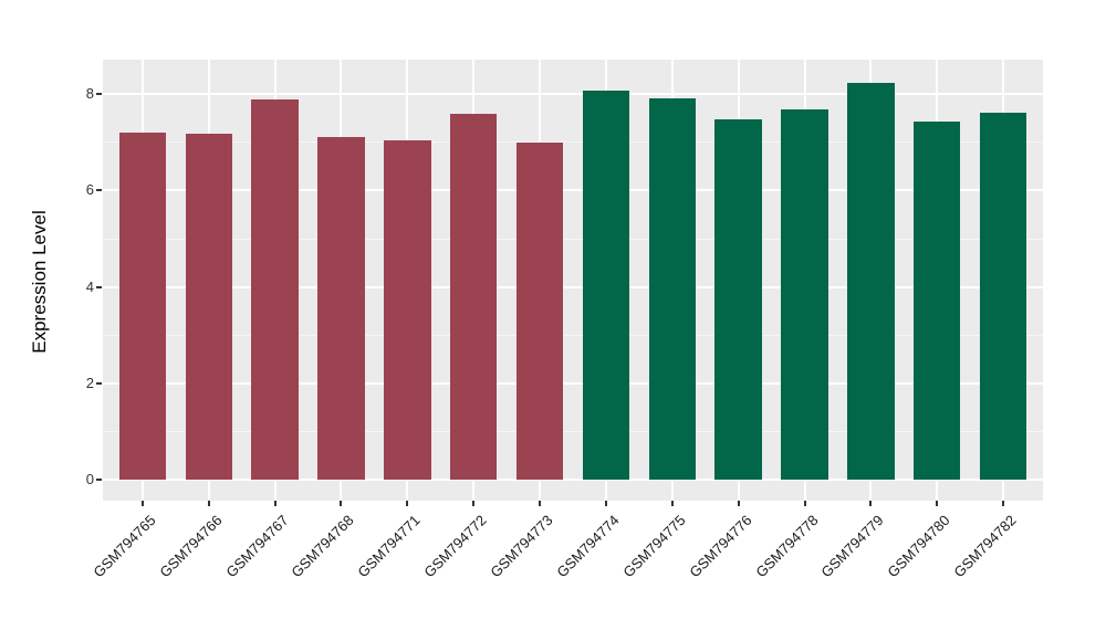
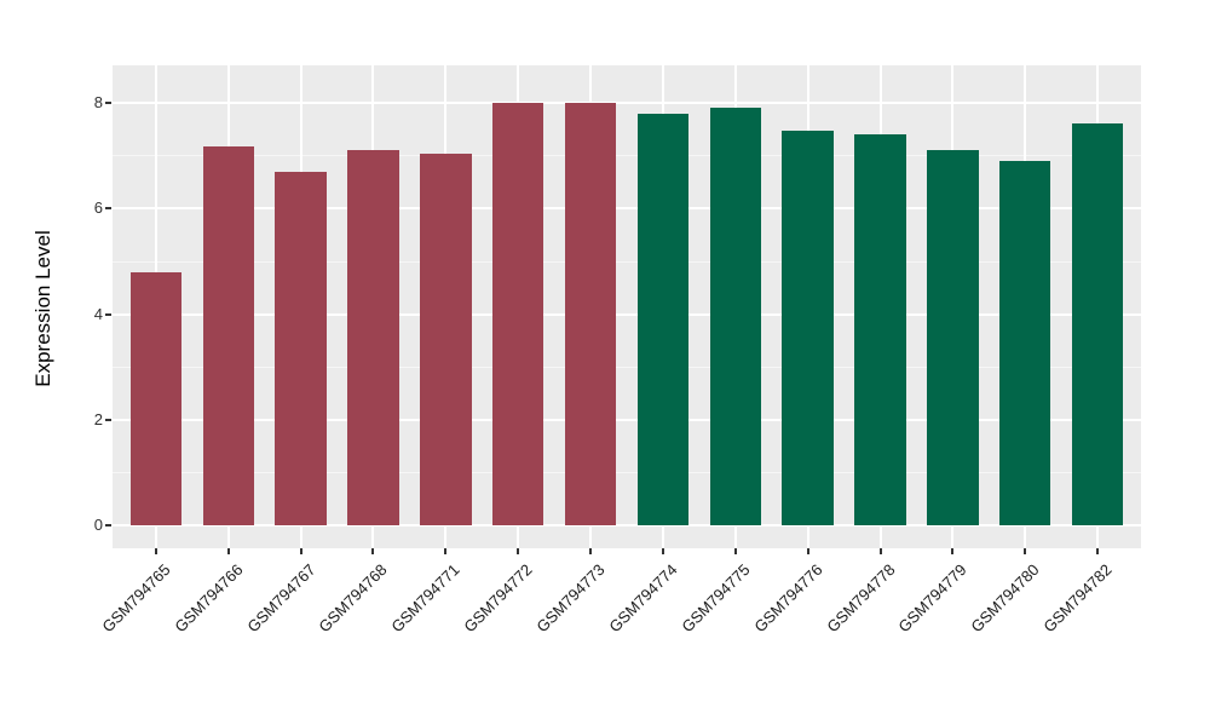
GSM794765: 7.2 -> 4.8
GSM794767: 7.9 -> 6.7
GSM794772: 7.6 -> 8.0
GSM794773: 7.0 -> 8.0
GSM794774: 8.1 -> 7.8
GSM794778: 7.7 -> 7.4
GSM794779: 8.2 -> 7.1
GSM794780: 7.4 -> 6.9
